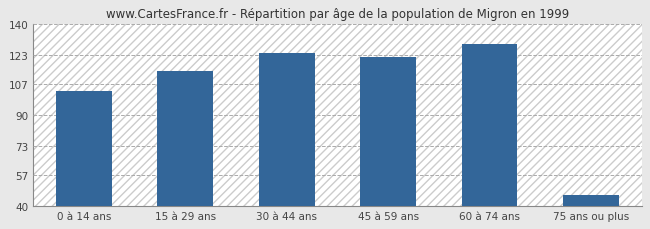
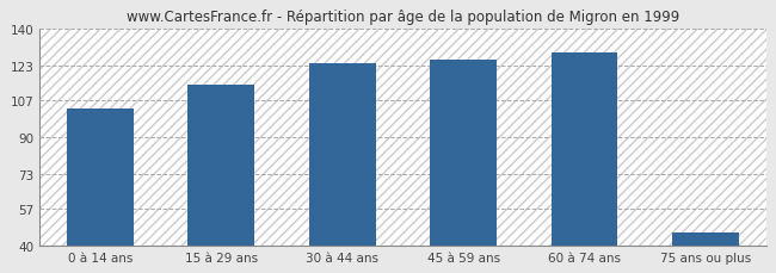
45 à 59 ans: 122 -> 126
